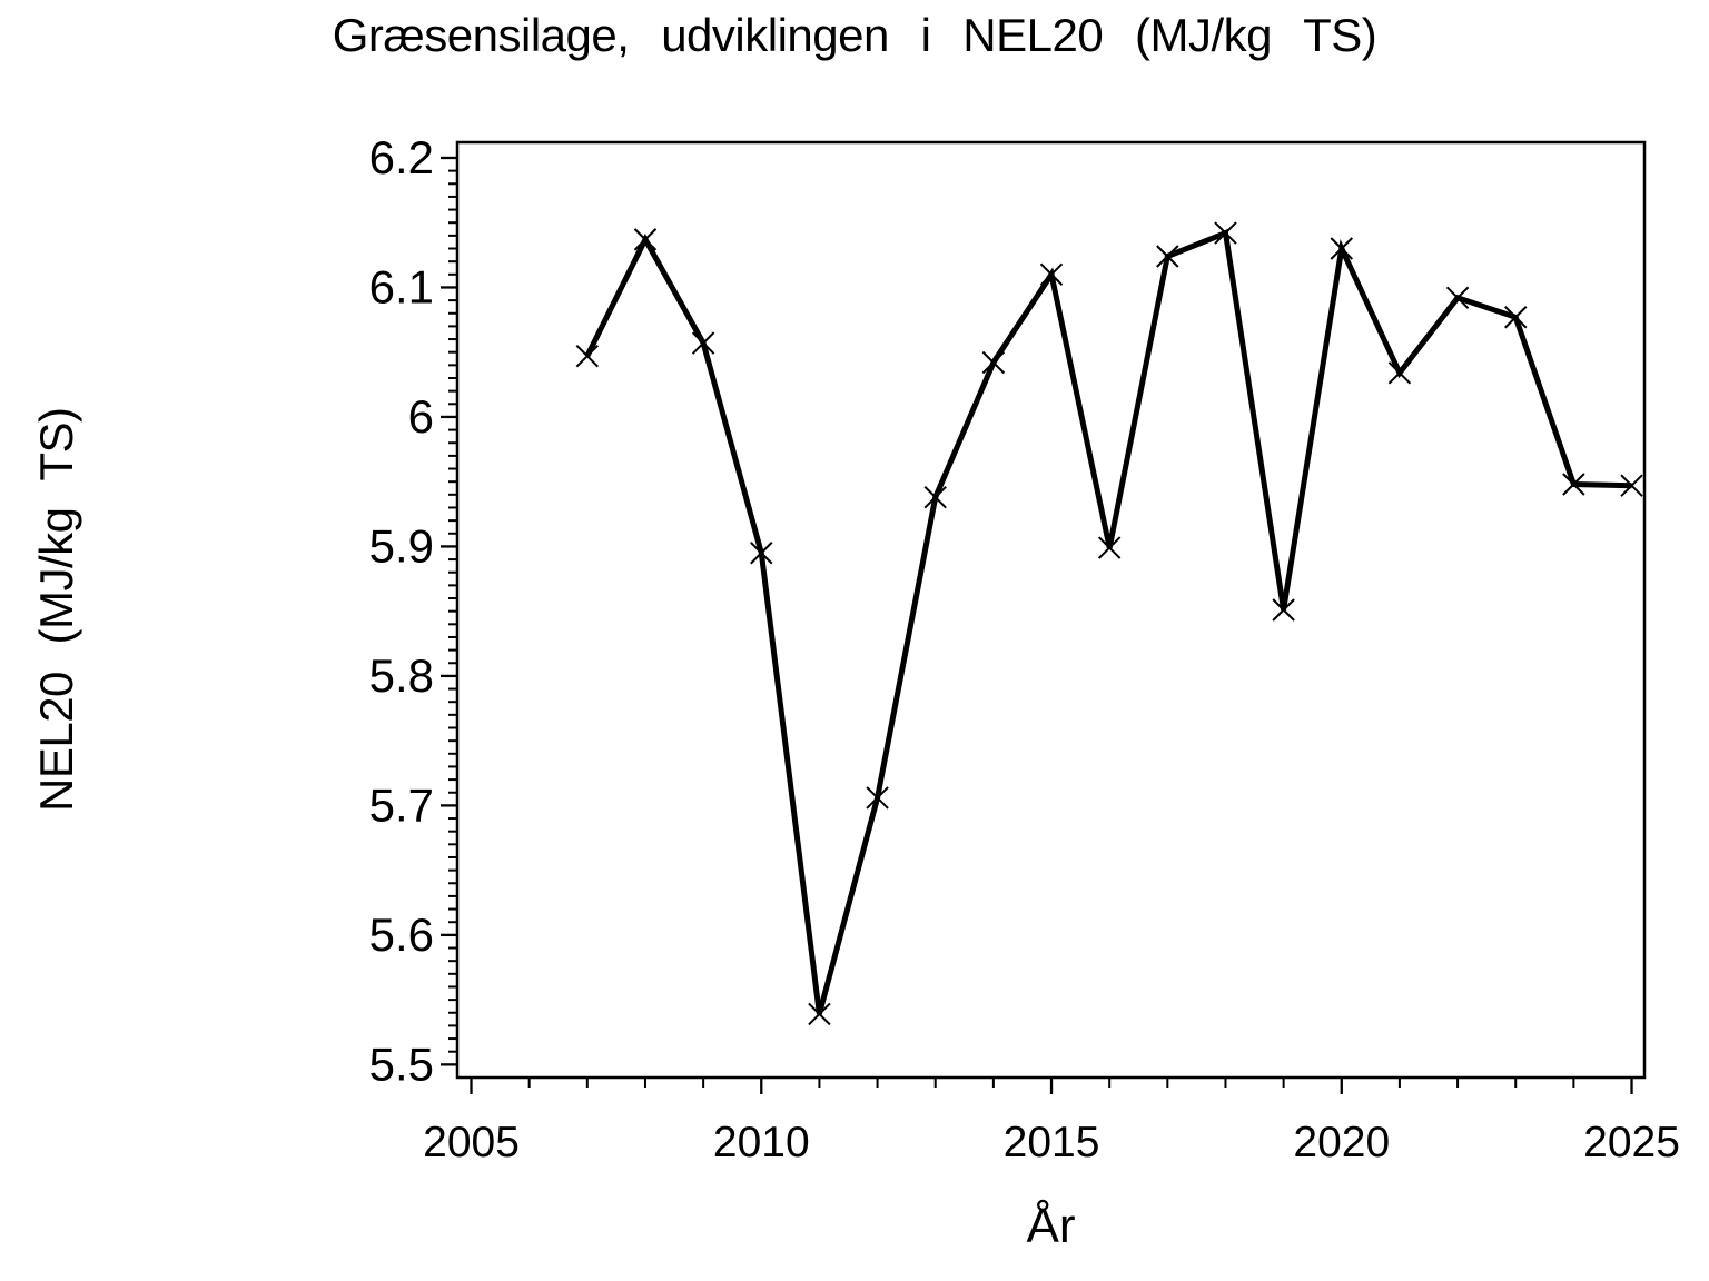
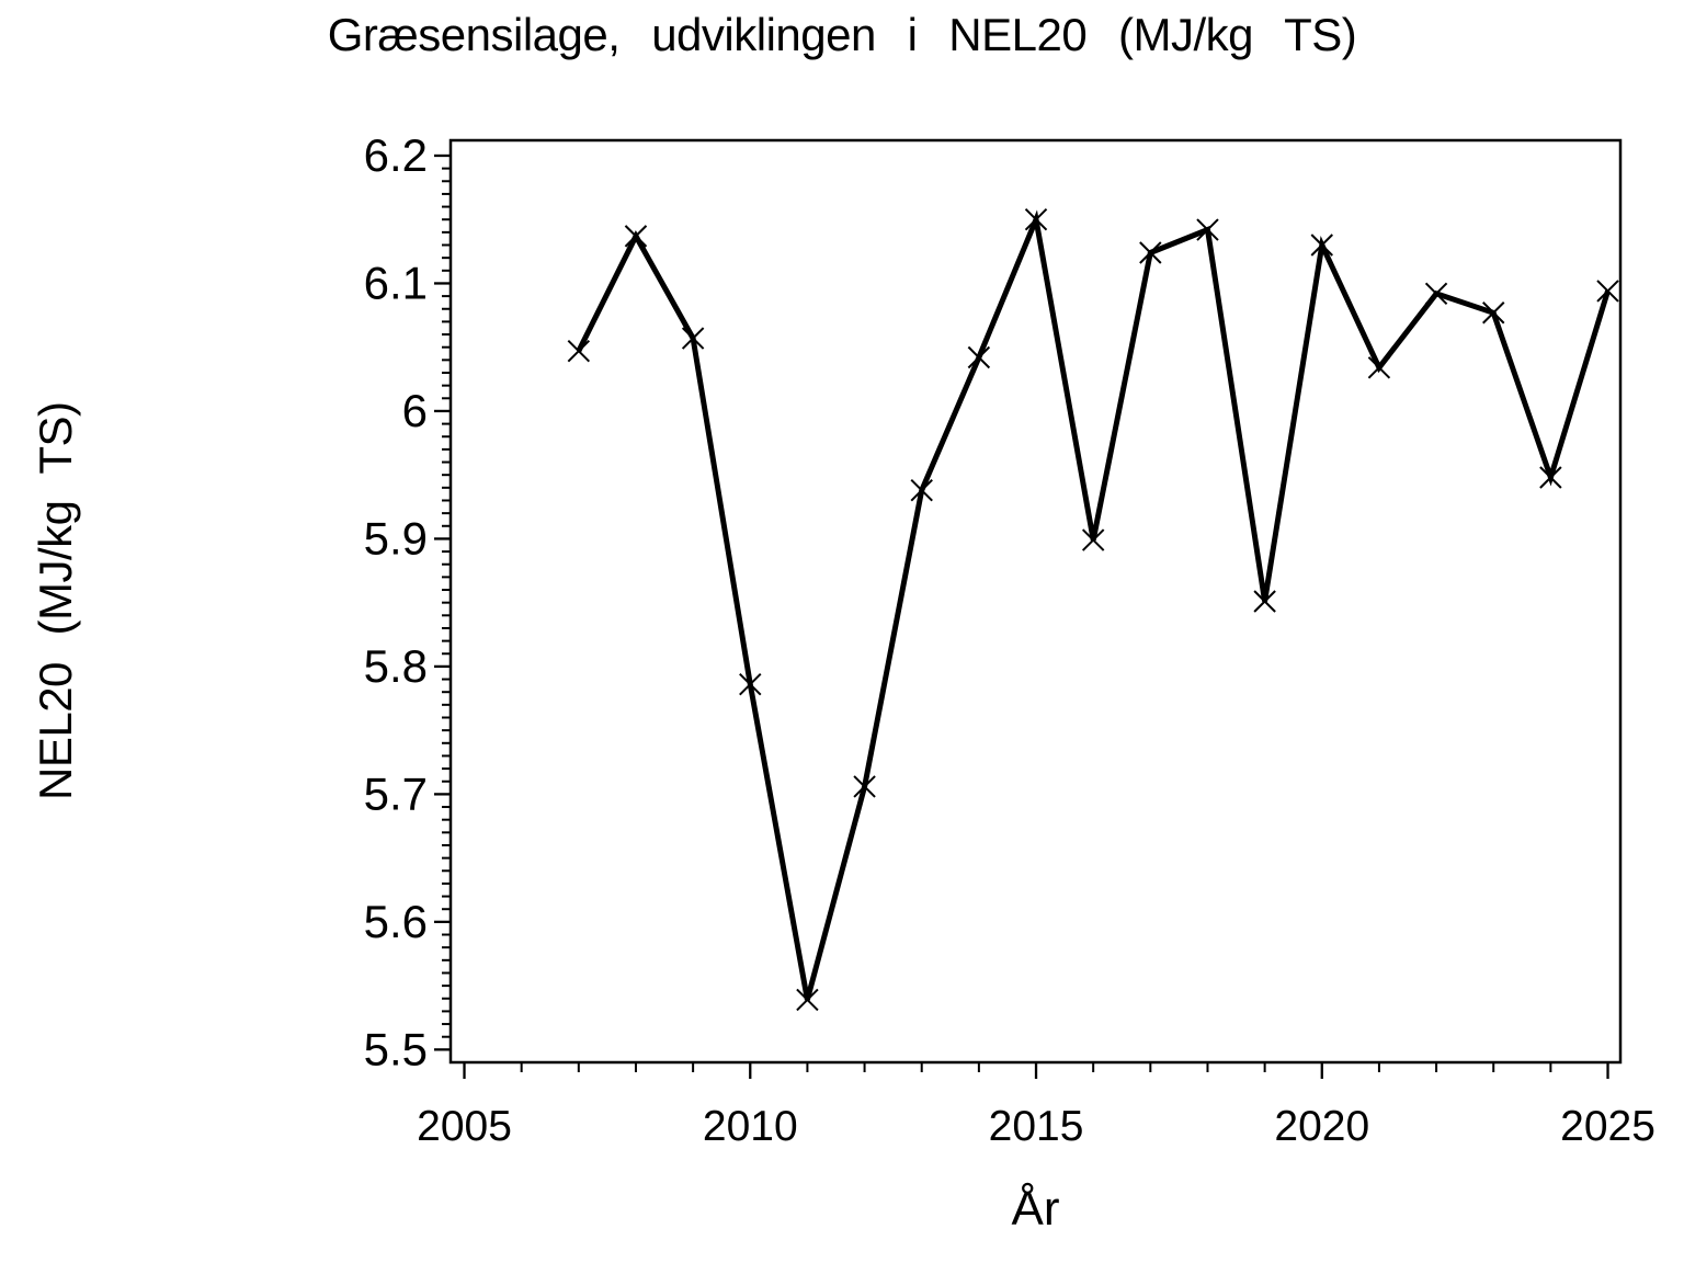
2010: 5.895 -> 5.786
2015: 6.110 -> 6.150
2025: 5.947 -> 6.094
